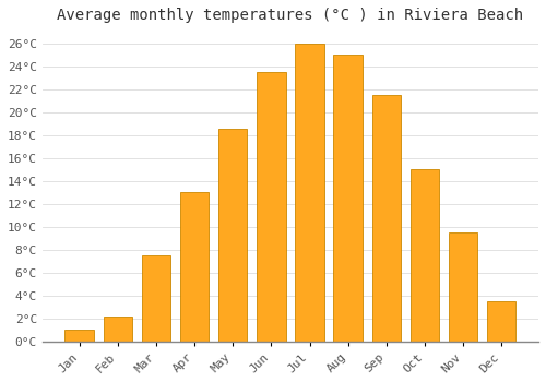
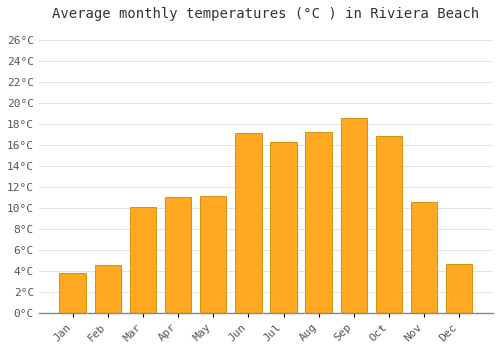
Jan: 1.0°C -> 3.8°C
Feb: 2.2°C -> 4.5°C
Mar: 7.5°C -> 10.1°C
Apr: 13.0°C -> 11.0°C
May: 18.5°C -> 11.1°C
Jun: 23.5°C -> 17.1°C
Jul: 26.0°C -> 16.2°C
Aug: 25.0°C -> 17.2°C
Sep: 21.5°C -> 18.5°C
Oct: 15.0°C -> 16.8°C
Nov: 9.5°C -> 10.5°C
Dec: 3.5°C -> 4.6°C
